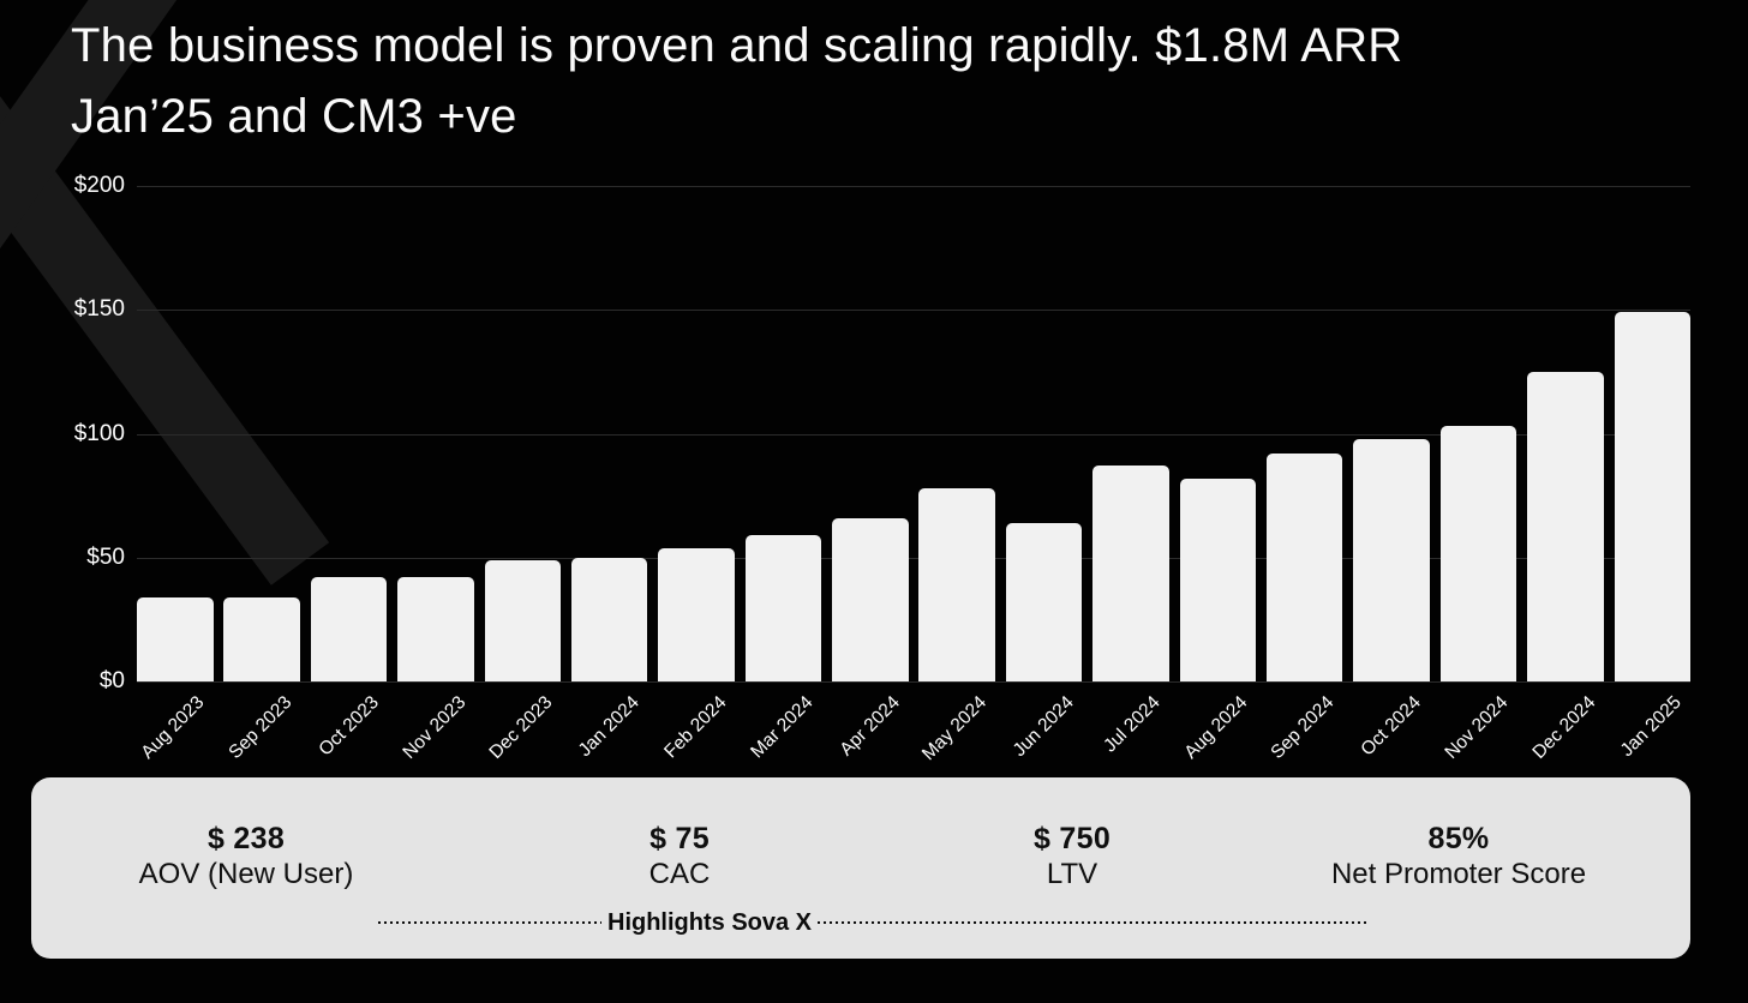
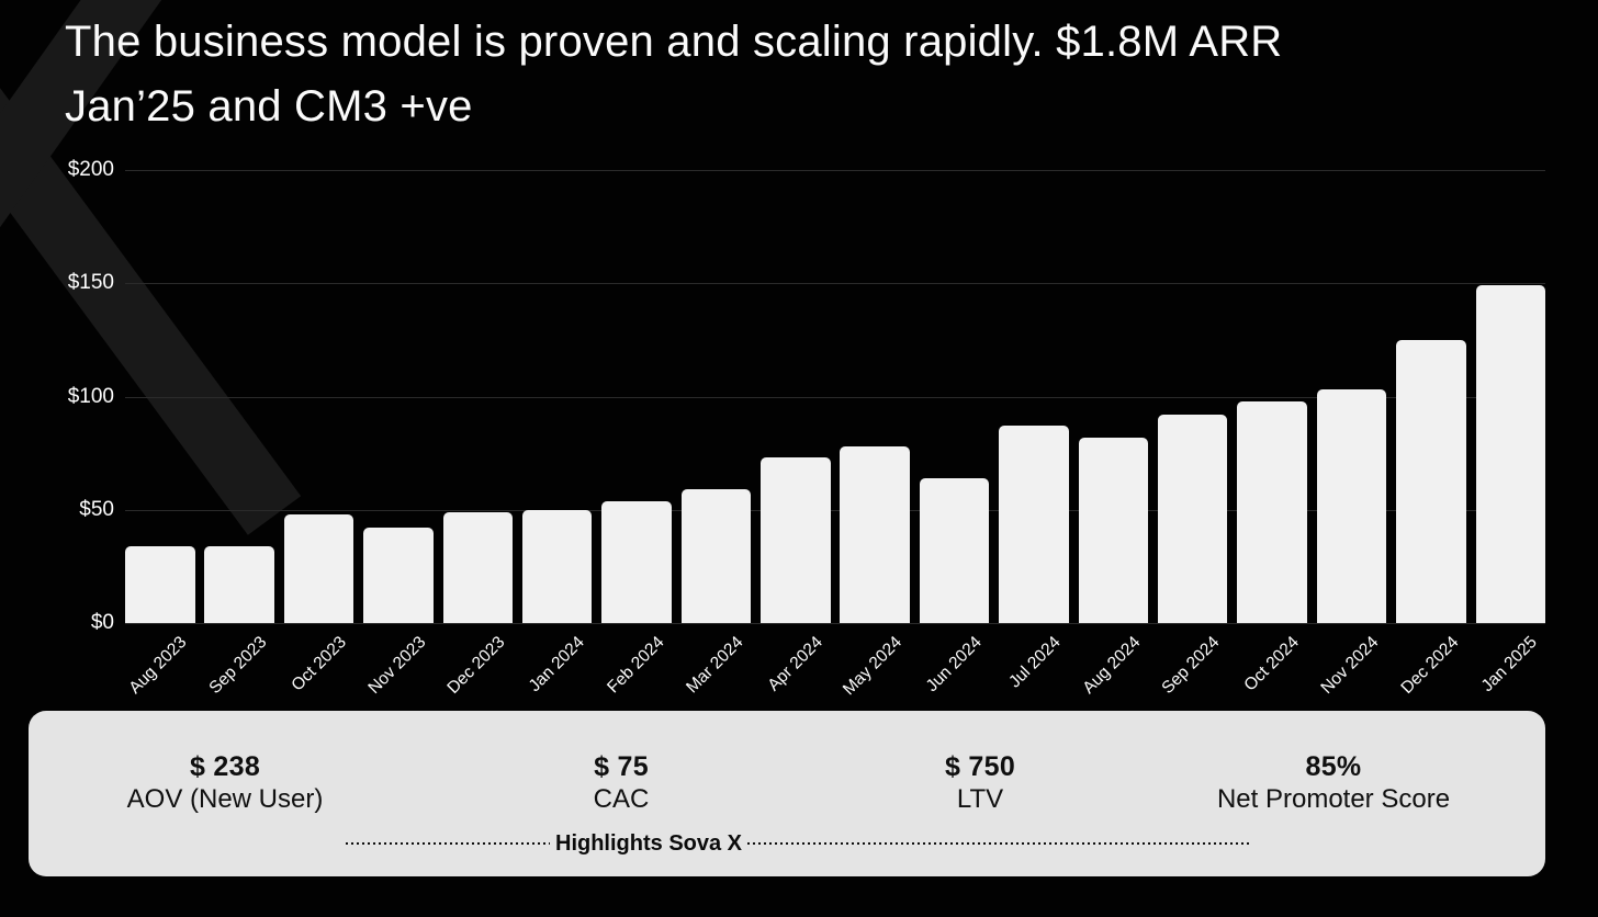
Oct 2023: $42 -> $48
Apr 2024: $66 -> $73
